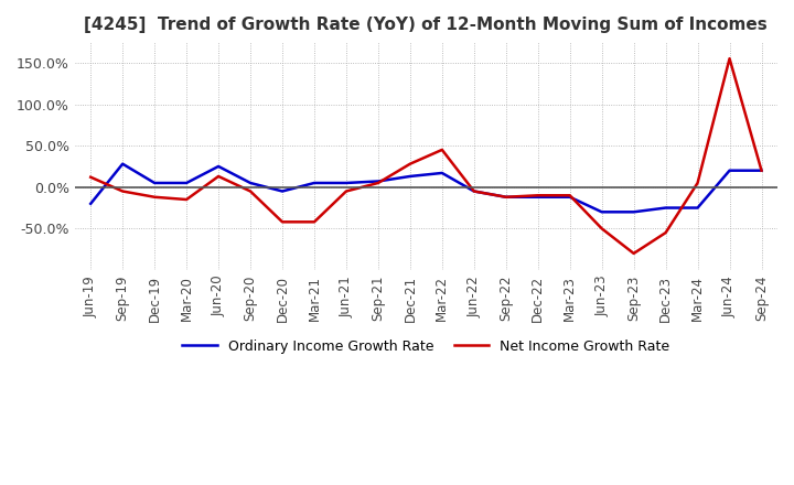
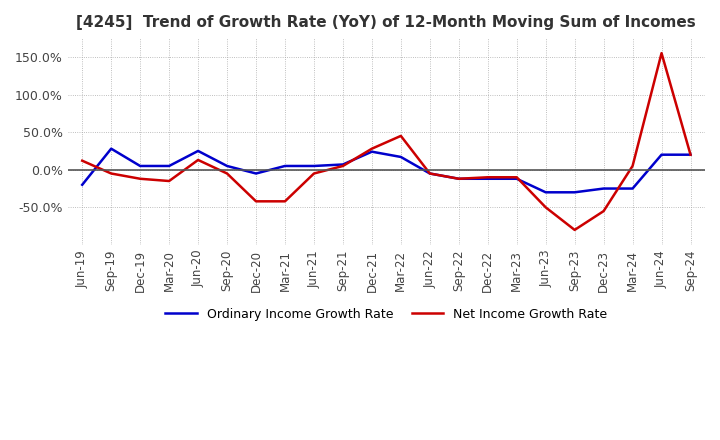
Ordinary Income Growth Rate/Dec-21: 13% -> 24%
